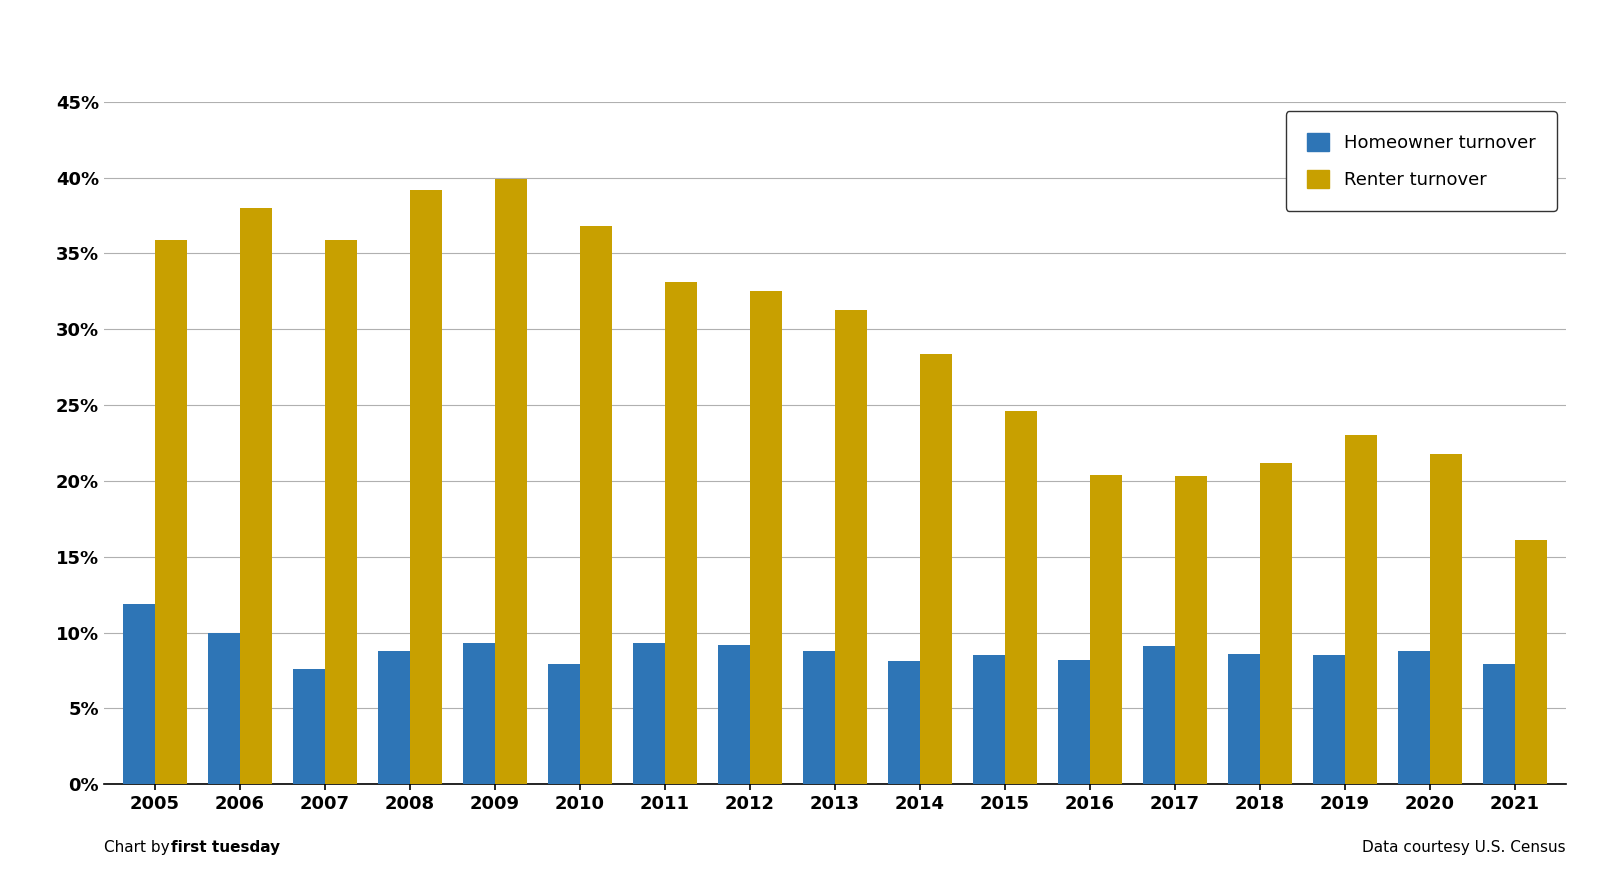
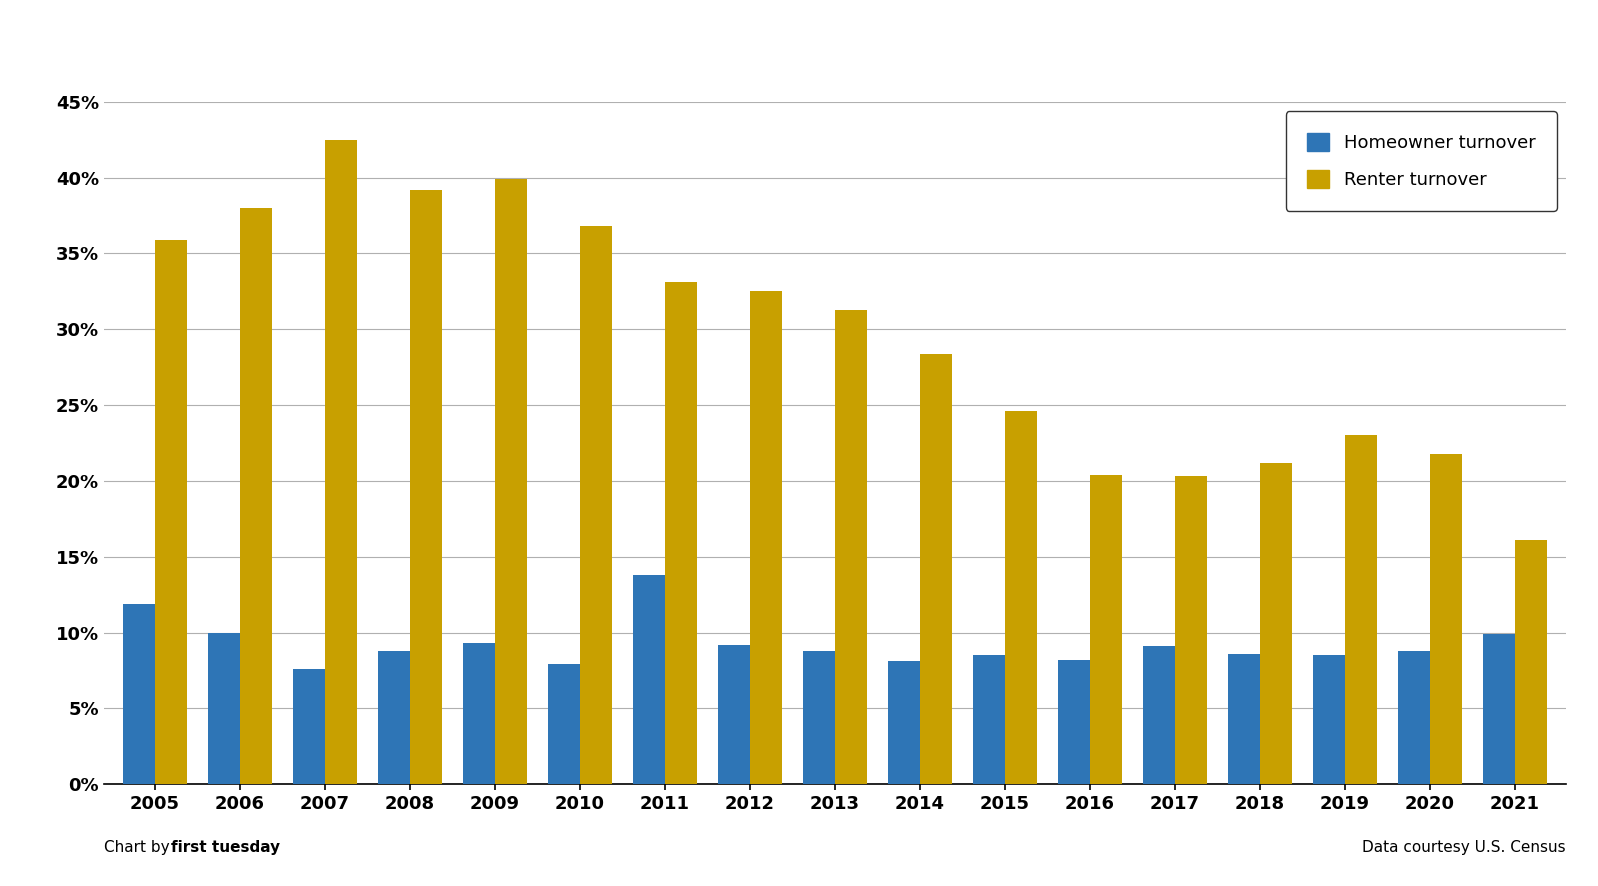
Renter turnover/2007: 35.9% -> 42.5%
Homeowner turnover/2011: 9.3% -> 13.8%
Homeowner turnover/2021: 7.9% -> 9.9%
